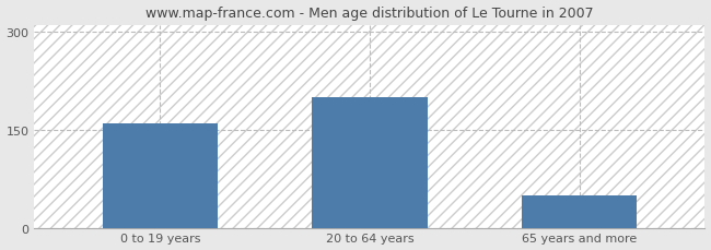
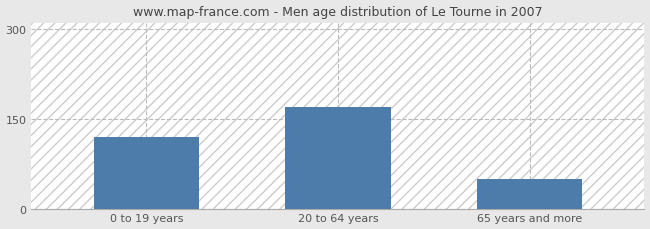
0 to 19 years: 160 -> 120
20 to 64 years: 200 -> 170
